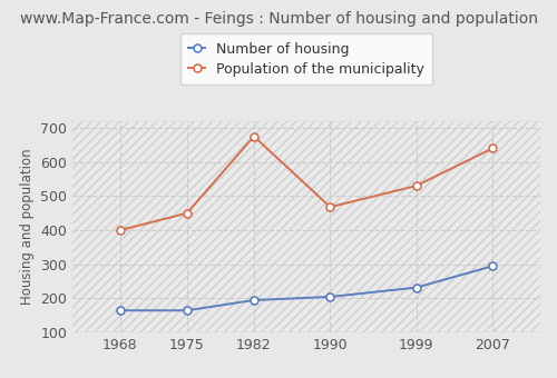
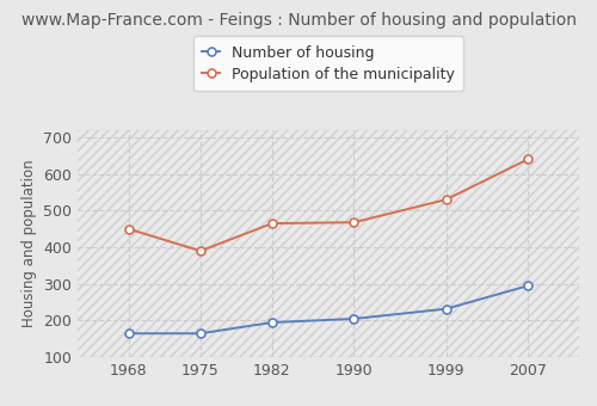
Population of the municipality/1968: 400 -> 450
Population of the municipality/1975: 450 -> 390
Population of the municipality/1982: 675 -> 465
